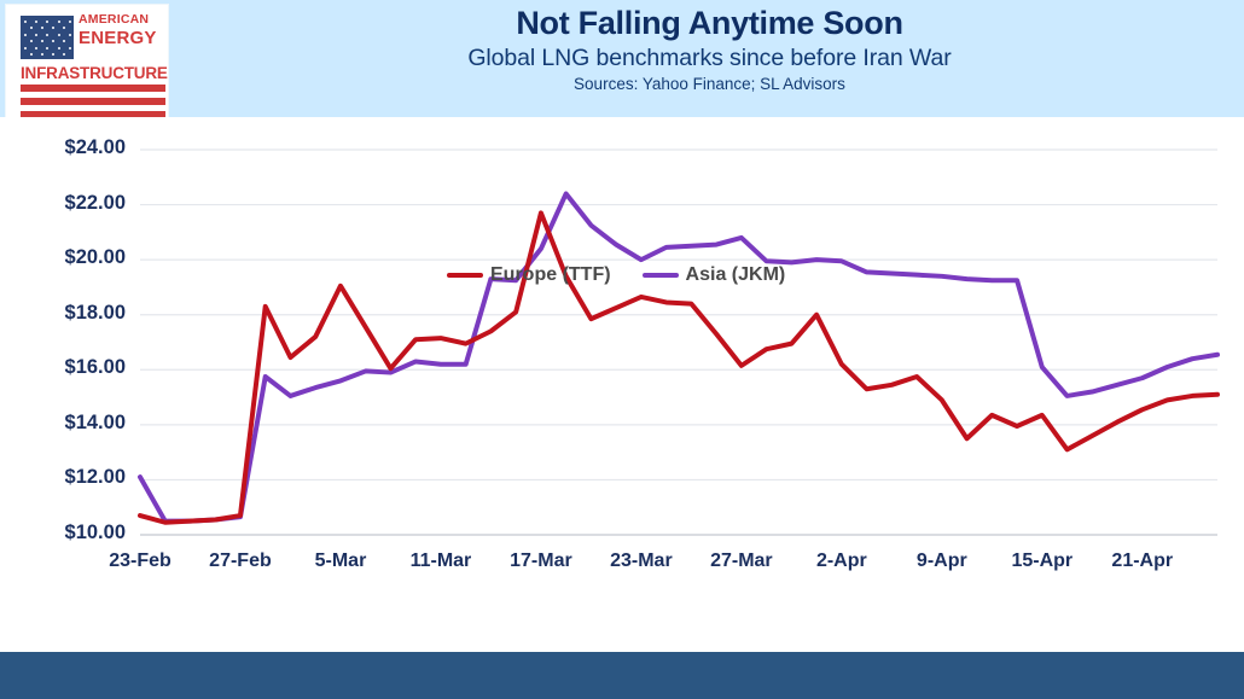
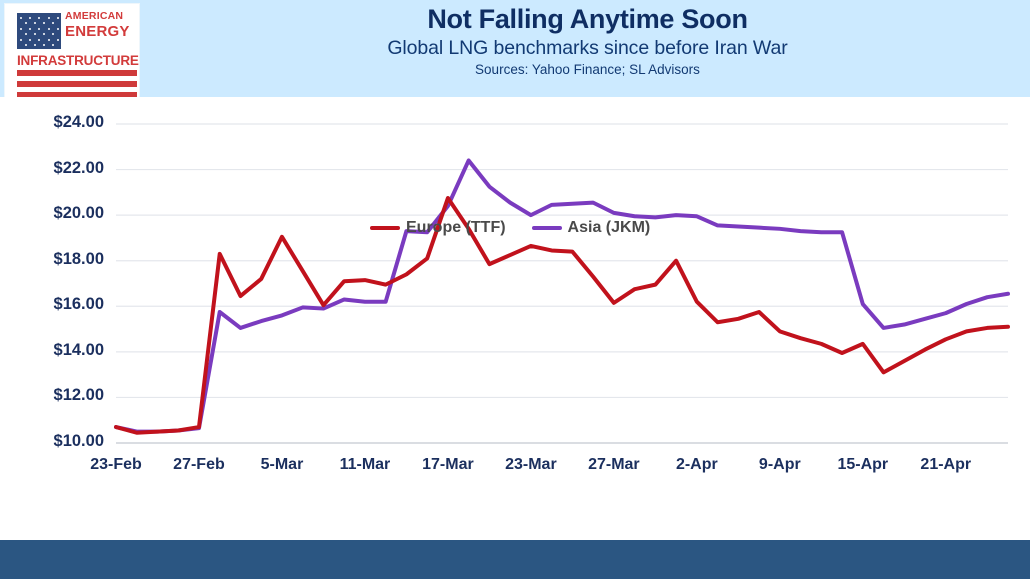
Asia (JKM)/23-Feb: $12.1 -> $10.7
Europe (TTF)/17-Mar: $21.7 -> $20.8
Asia (JKM)/27-Mar: $20.8 -> $20.1
Europe (TTF)/9-Apr: $13.5 -> $14.6
